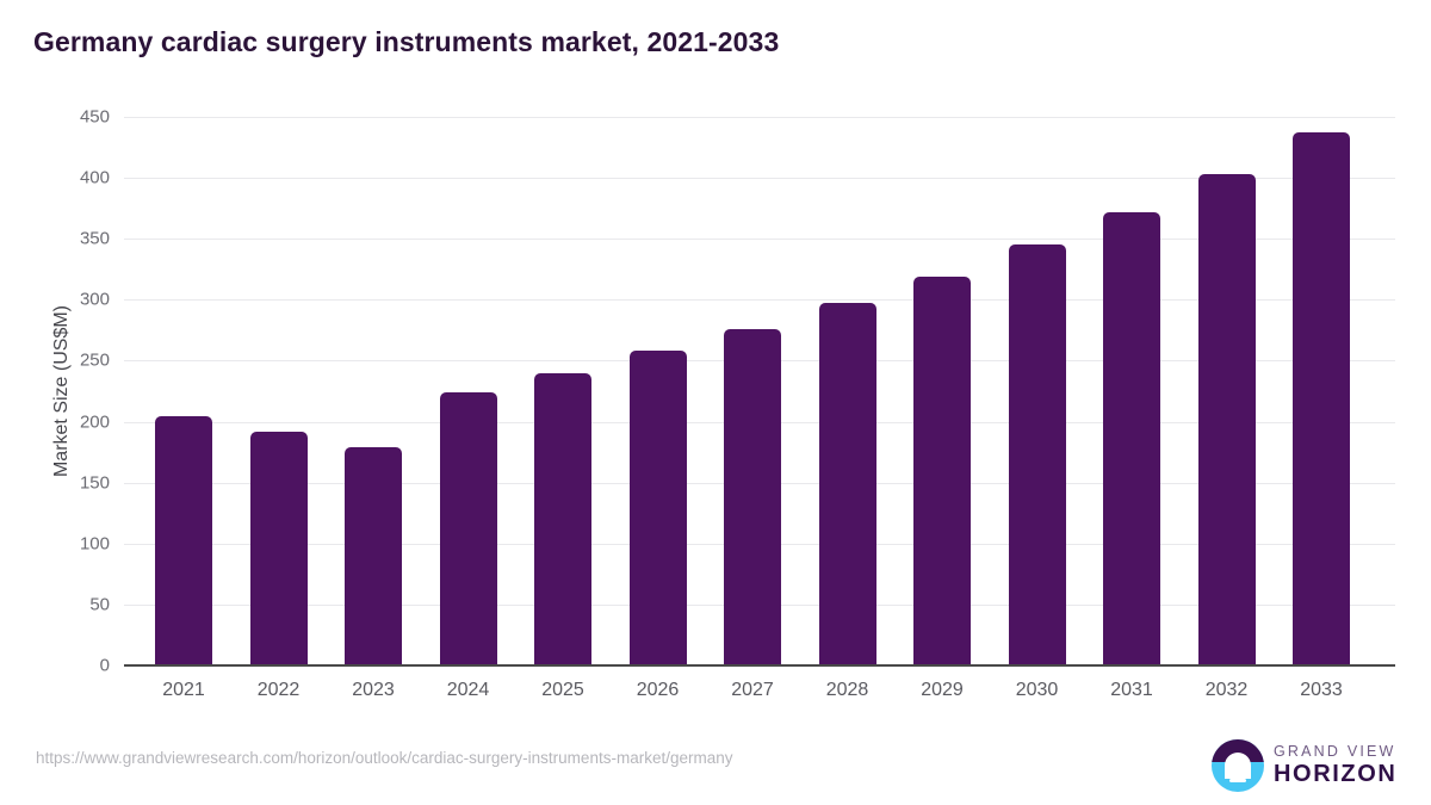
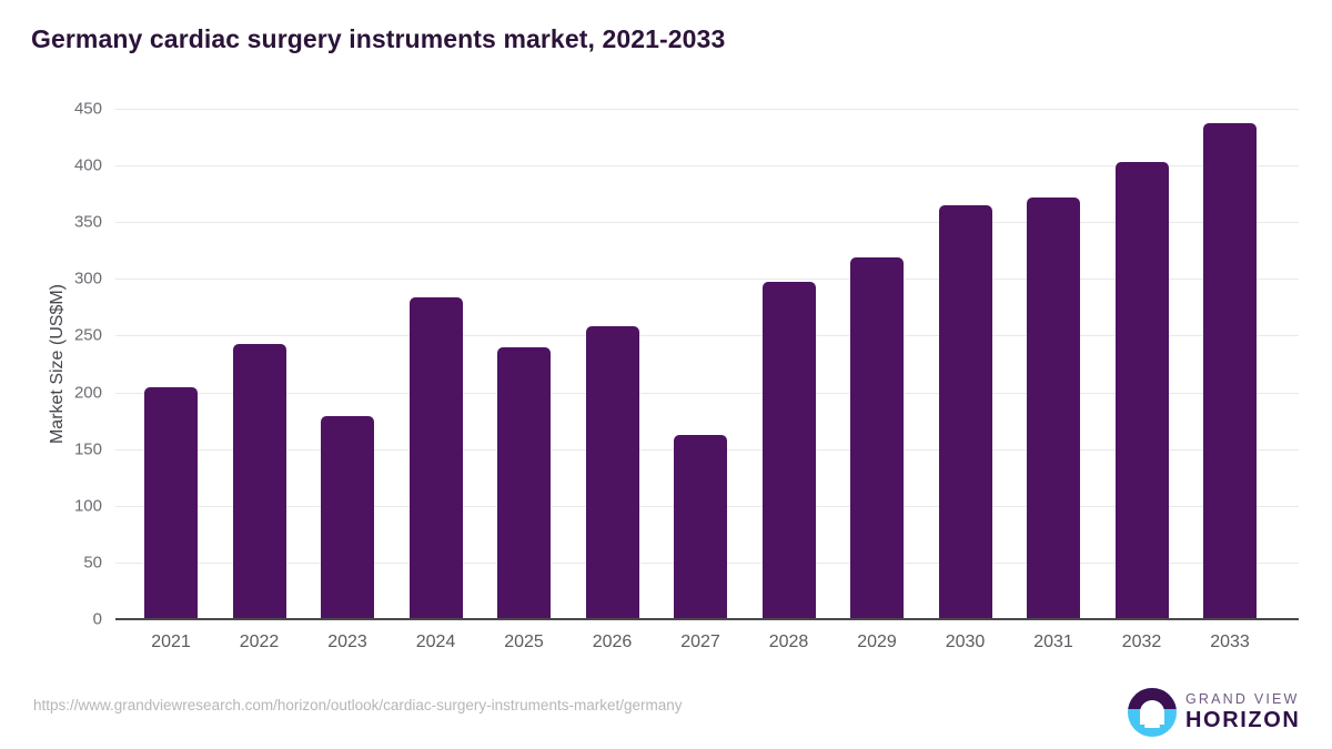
2022: 192 -> 243
2024: 224 -> 284
2027: 276 -> 162
2030: 345 -> 365
